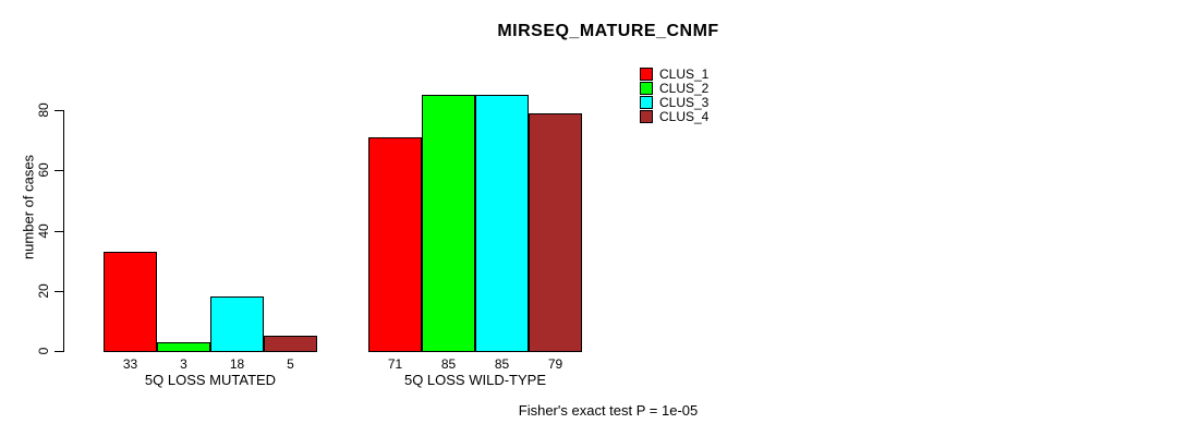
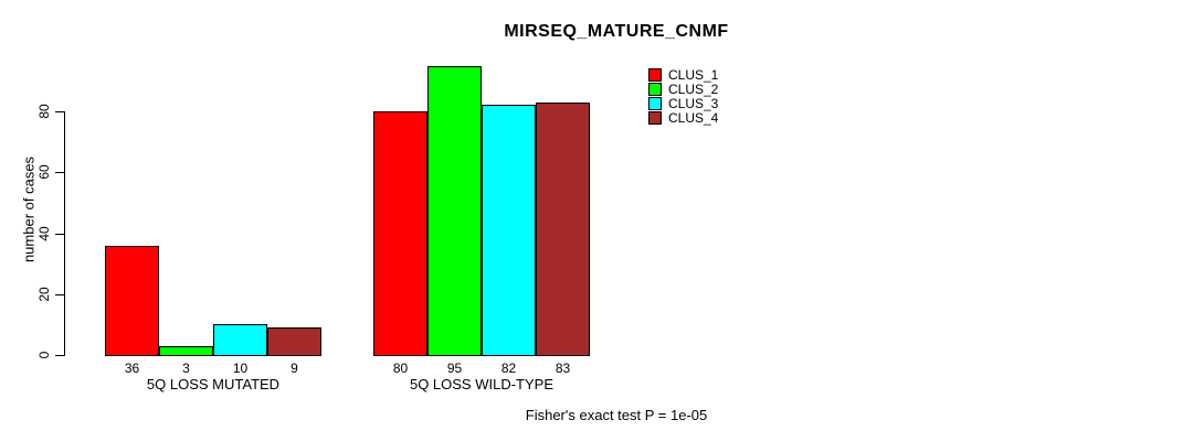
CLUS_1/5Q LOSS MUTATED: 33 -> 36
CLUS_3/5Q LOSS MUTATED: 18 -> 10
CLUS_4/5Q LOSS MUTATED: 5 -> 9
CLUS_1/5Q LOSS WILD-TYPE: 71 -> 80
CLUS_2/5Q LOSS WILD-TYPE: 85 -> 95
CLUS_3/5Q LOSS WILD-TYPE: 85 -> 82
CLUS_4/5Q LOSS WILD-TYPE: 79 -> 83
